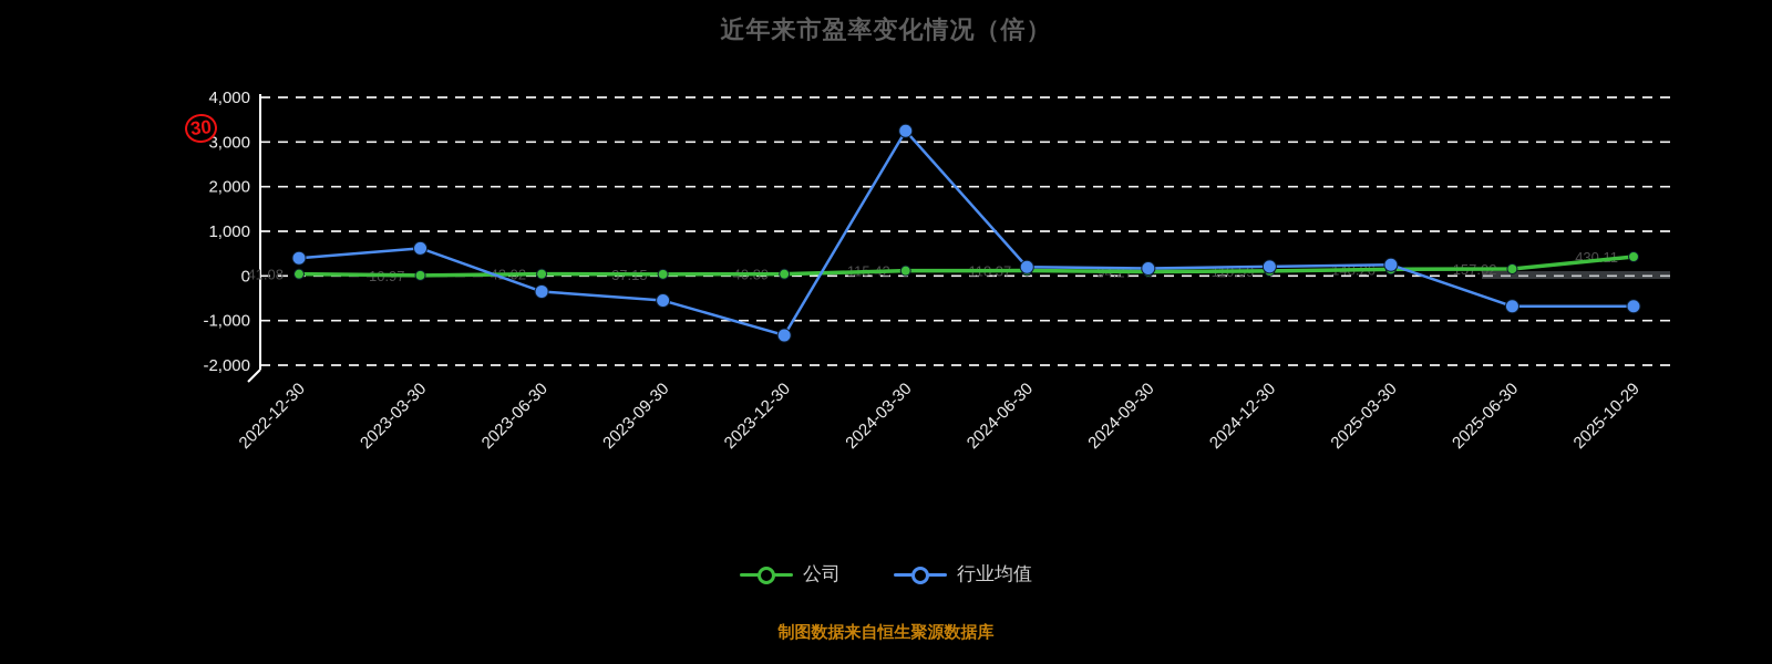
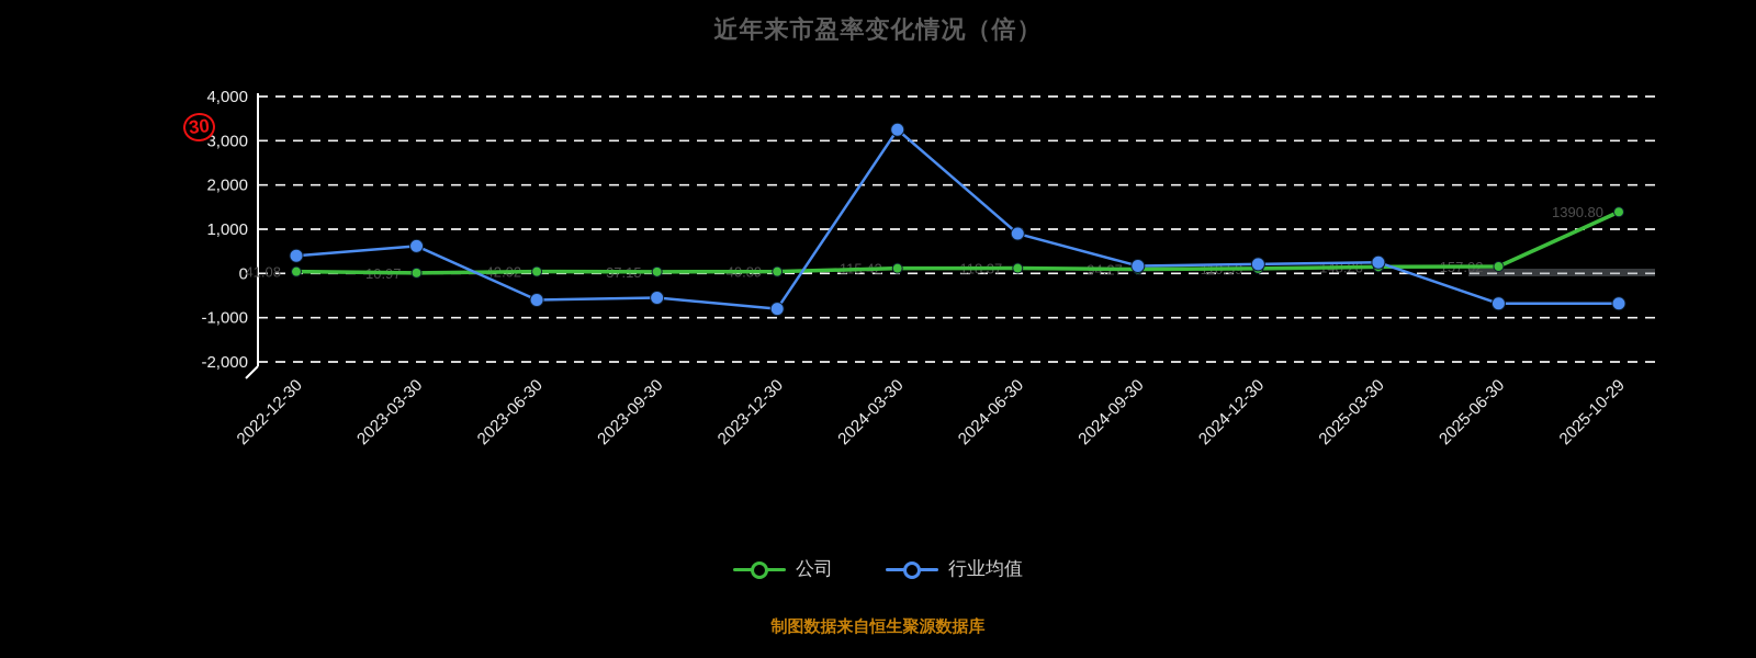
行业均值/2023-06-30: -400 -> -600
行业均值/2023-12-30: -1300 -> -800
行业均值/2024-06-30: 200 -> 900
公司/2025-10-29: 430.11 -> 1390.80
